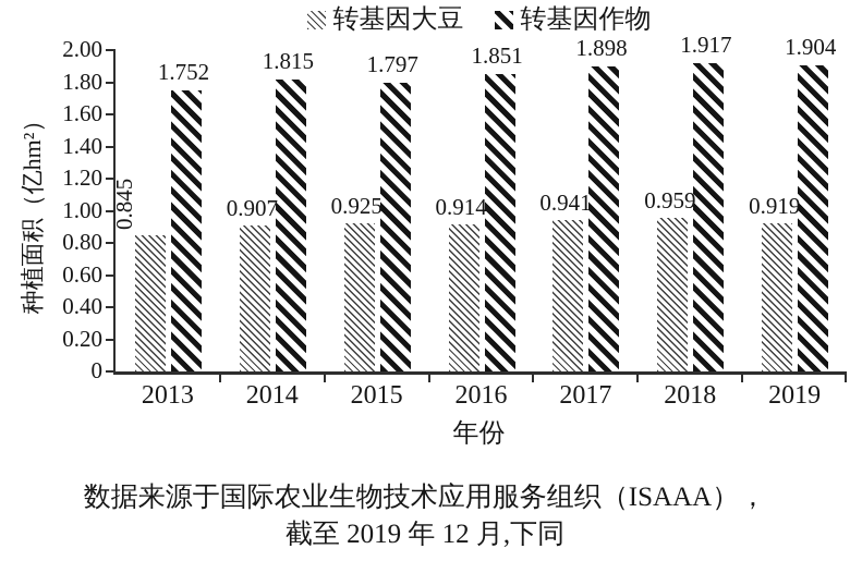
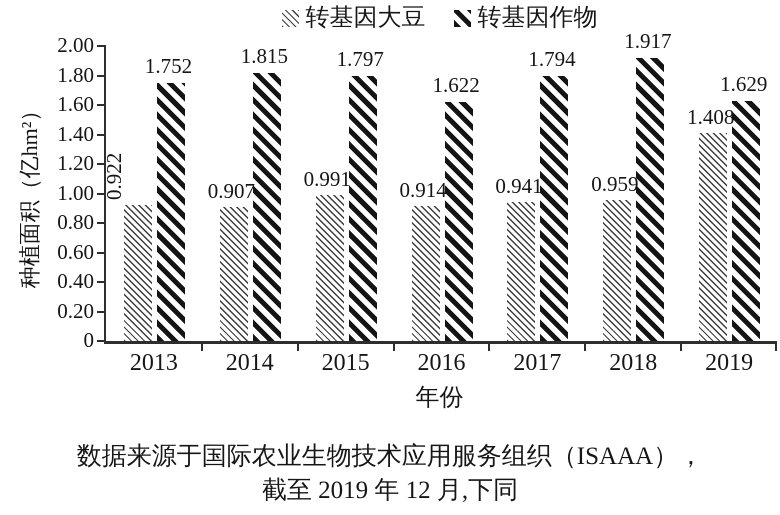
转基因大豆/2013: 0.845 -> 0.922
转基因大豆/2015: 0.925 -> 0.991
转基因作物/2016: 1.851 -> 1.622
转基因作物/2017: 1.898 -> 1.794
转基因大豆/2019: 0.919 -> 1.408
转基因作物/2019: 1.904 -> 1.629
